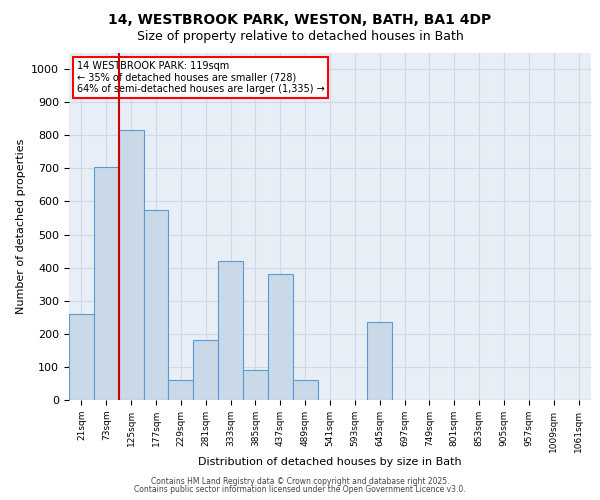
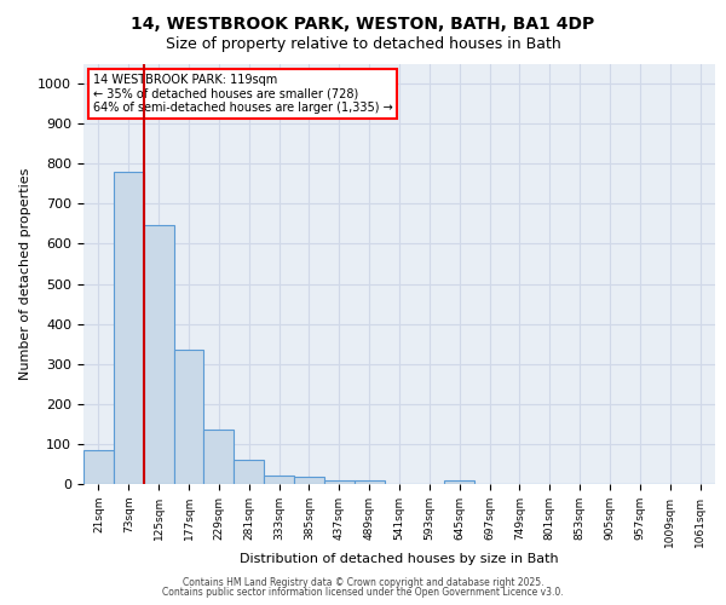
21sqm: 260 -> 85
73sqm: 705 -> 780
125sqm: 815 -> 648
177sqm: 575 -> 335
229sqm: 60 -> 135
281sqm: 180 -> 60
333sqm: 420 -> 22
385sqm: 90 -> 17
437sqm: 380 -> 10
489sqm: 60 -> 10
645sqm: 235 -> 10
